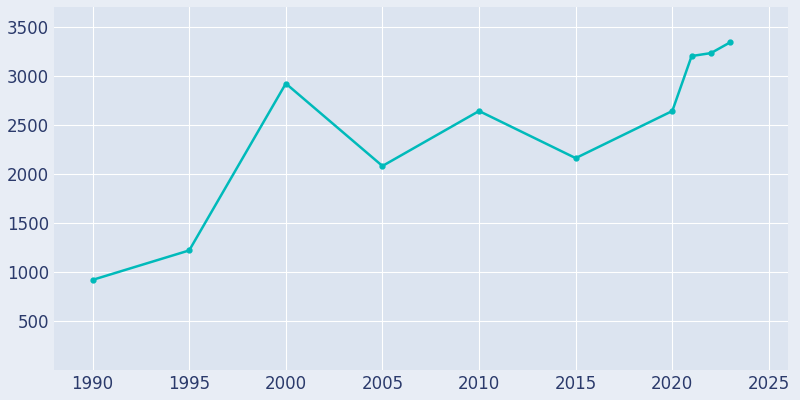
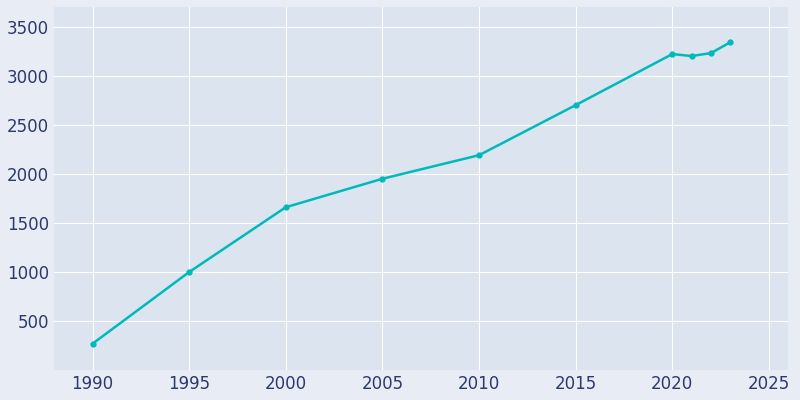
1990: 920 -> 270
1995: 1220 -> 1000
2000: 2920 -> 1660
2005: 2080 -> 1950
2010: 2640 -> 2190
2015: 2160 -> 2700
2020: 2640 -> 3220
